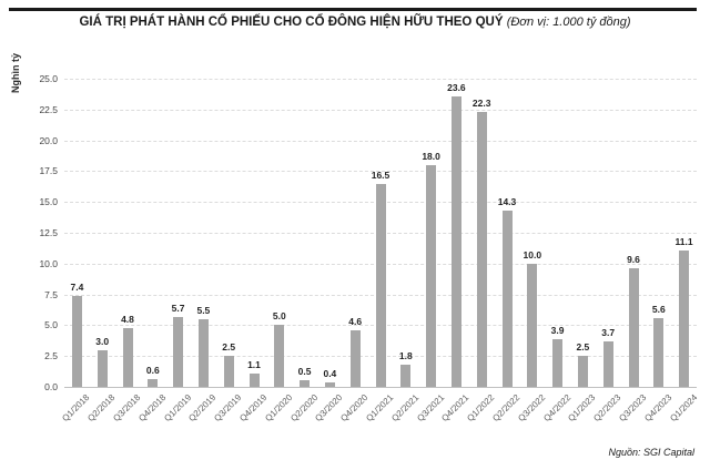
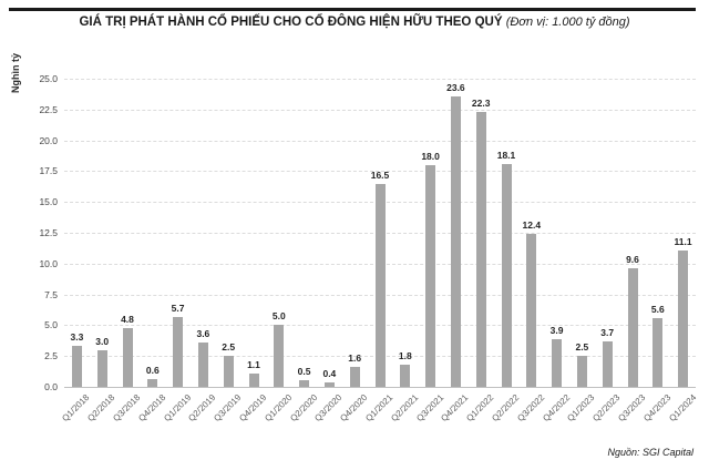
Q1/2018: 7.4 -> 3.3
Q2/2019: 5.5 -> 3.6
Q4/2020: 4.6 -> 1.6
Q2/2022: 14.3 -> 18.1
Q3/2022: 10.0 -> 12.4
